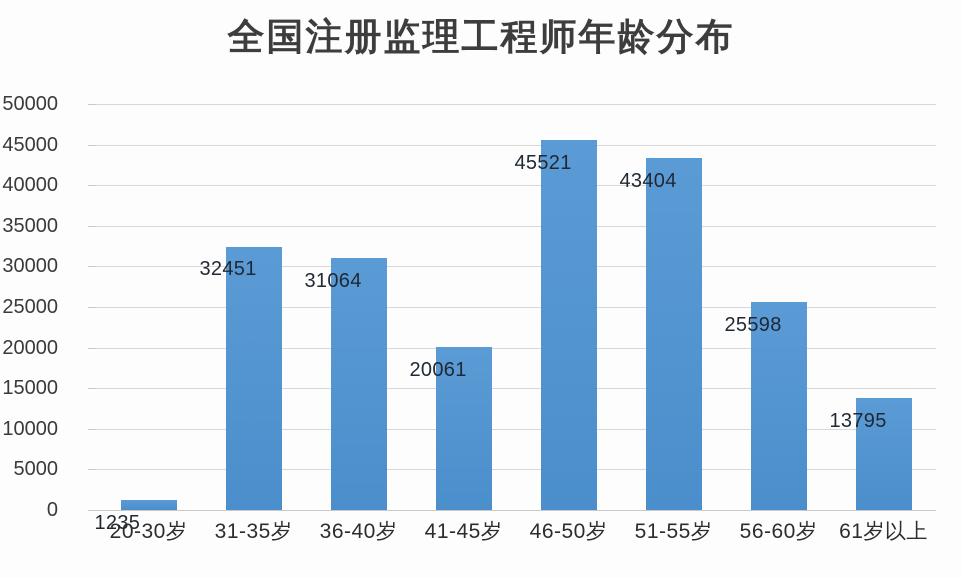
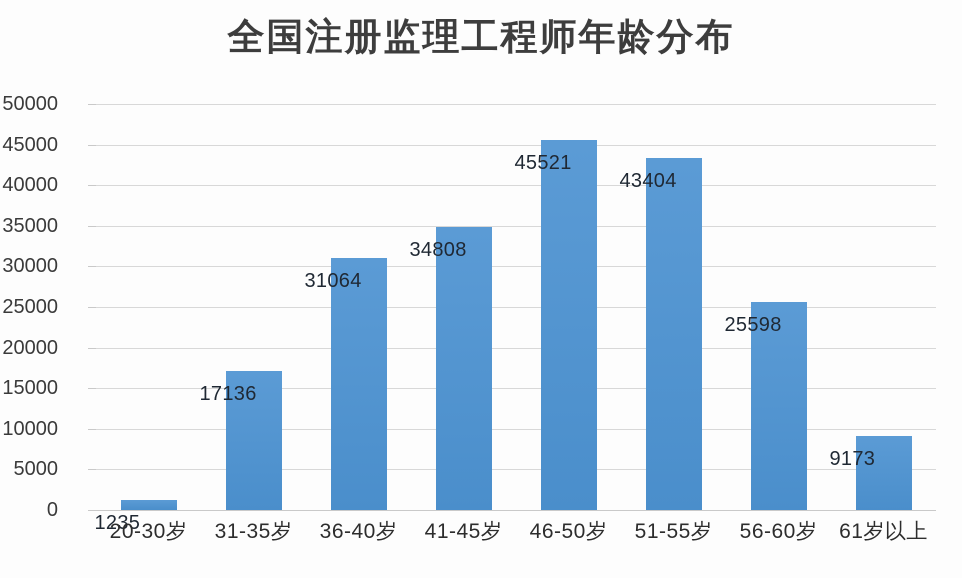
31-35岁: 32451 -> 17136
41-45岁: 20061 -> 34808
61岁以上: 13795 -> 9173
